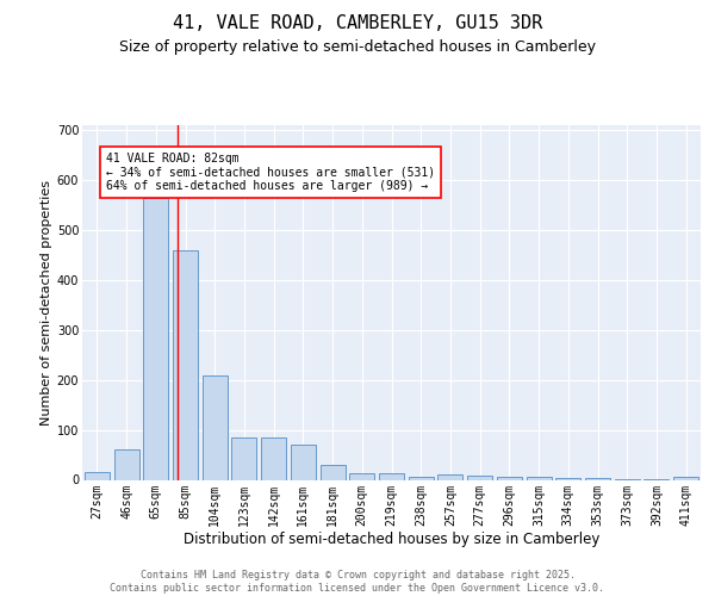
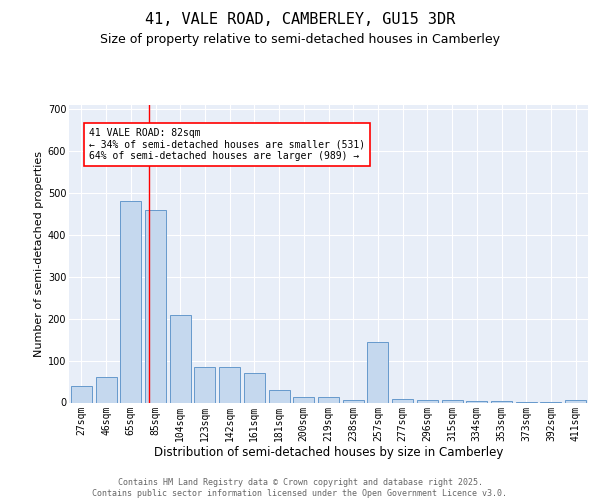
27sqm: 15 -> 40
65sqm: 565 -> 480
257sqm: 10 -> 145
